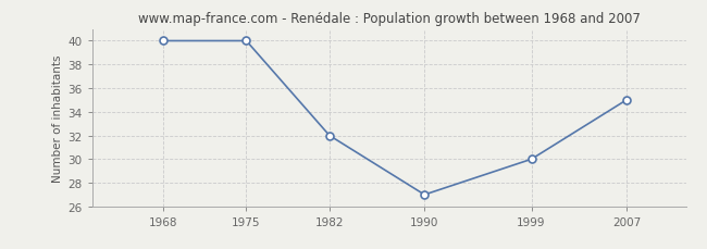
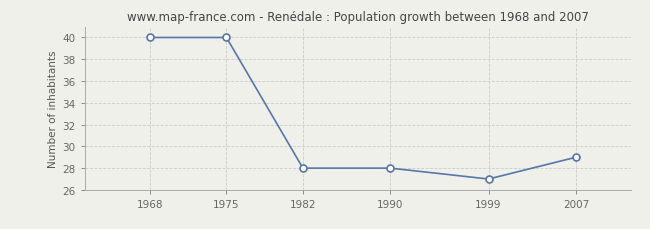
1982: 32 -> 28
1990: 27 -> 28
1999: 30 -> 27
2007: 35 -> 29
